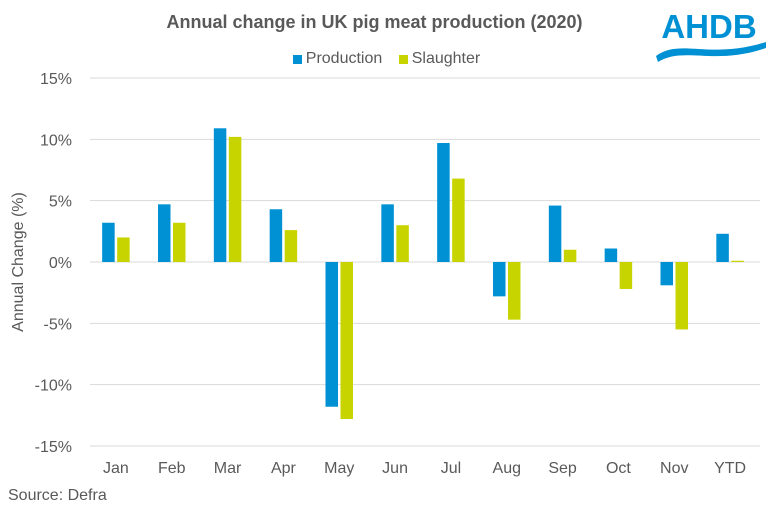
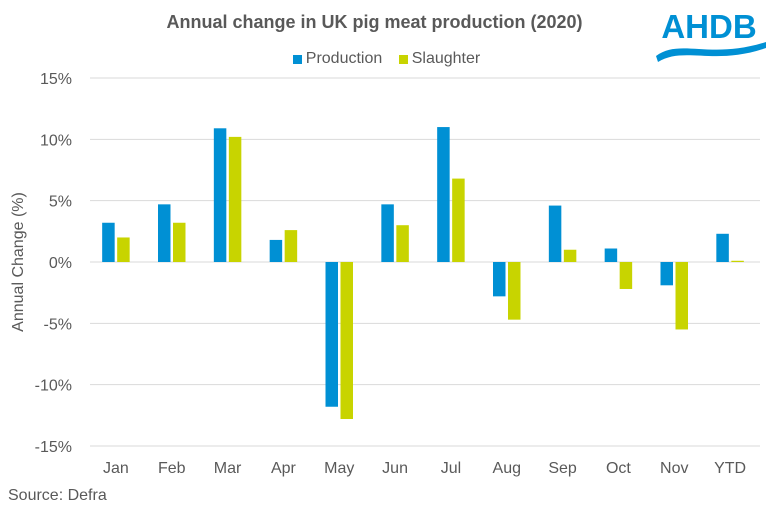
Production/Apr: 4.3% -> 1.8%
Production/Jul: 9.7% -> 11.0%
